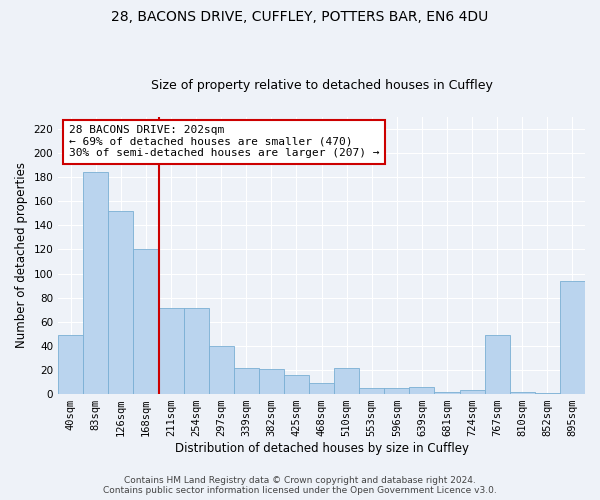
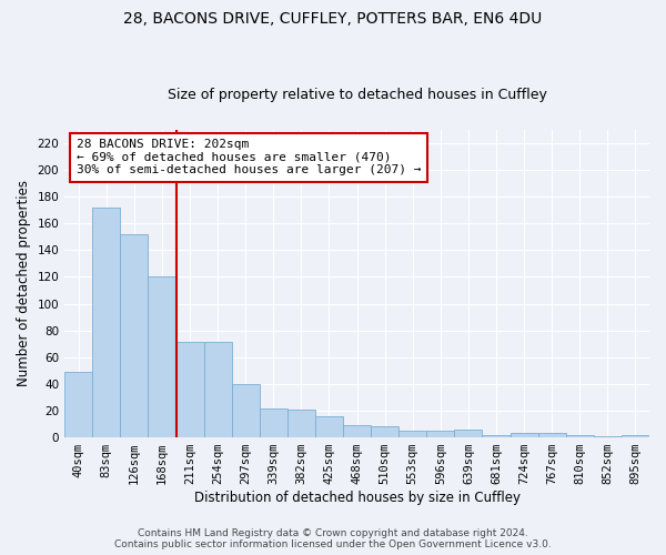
83sqm: 184 -> 172
510sqm: 22 -> 8
767sqm: 49 -> 3
895sqm: 94 -> 2
